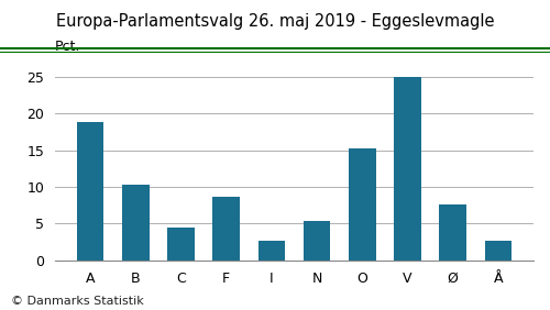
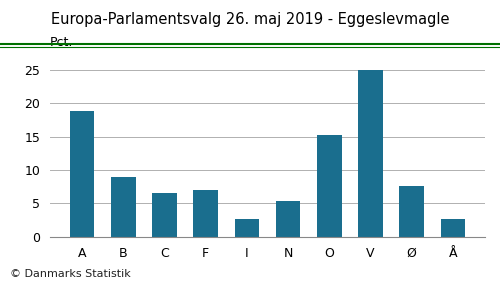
B: 10.3 -> 9.0
C: 4.5 -> 6.6
F: 8.6 -> 7.0
